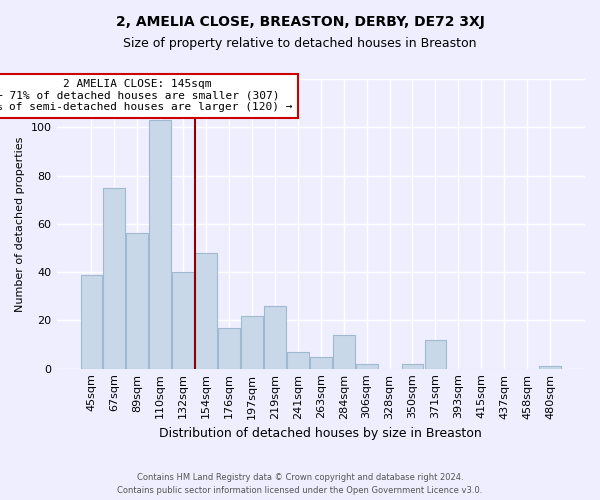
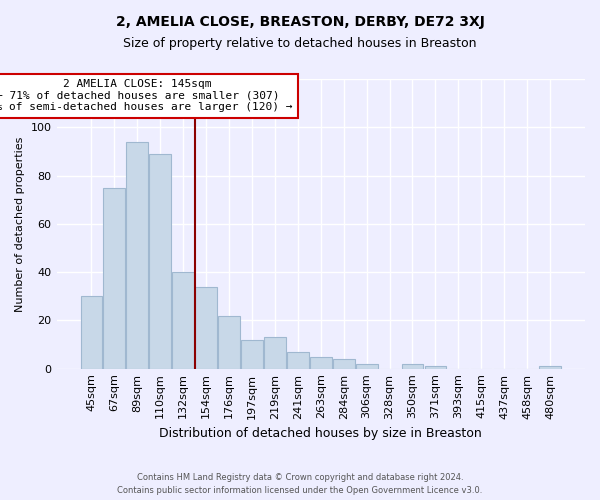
45sqm: 39 -> 30
89sqm: 56 -> 94
110sqm: 103 -> 89
154sqm: 48 -> 34
176sqm: 17 -> 22
197sqm: 22 -> 12
219sqm: 26 -> 13
284sqm: 14 -> 4
371sqm: 12 -> 1
